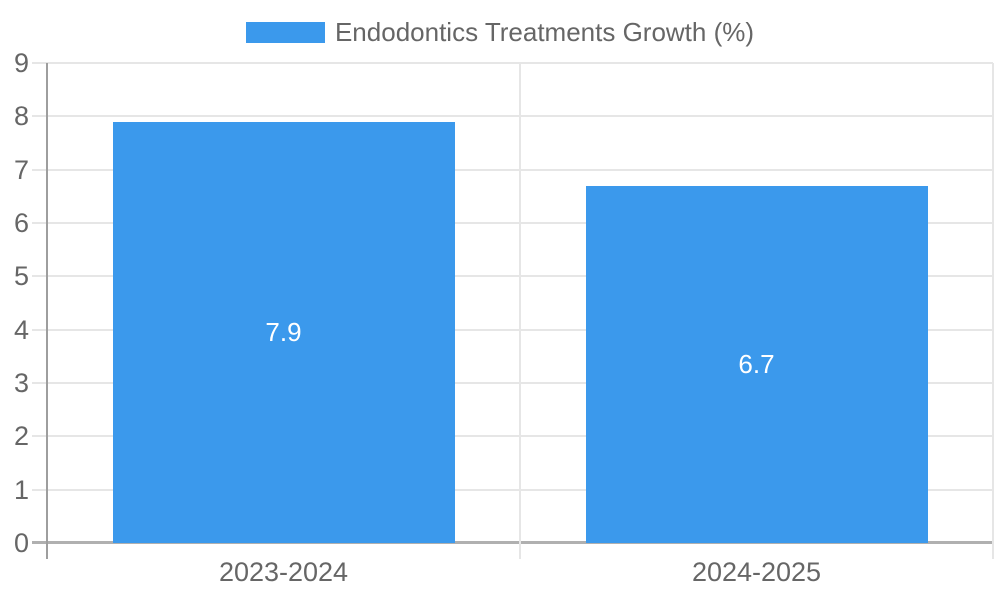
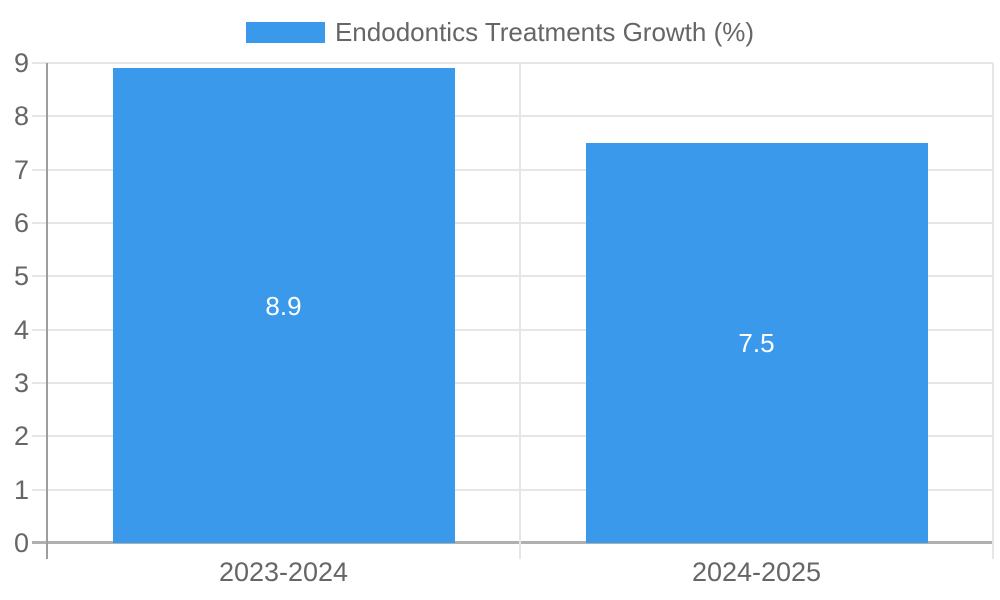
2023-2024: 7.9 -> 8.9
2024-2025: 6.7 -> 7.5
